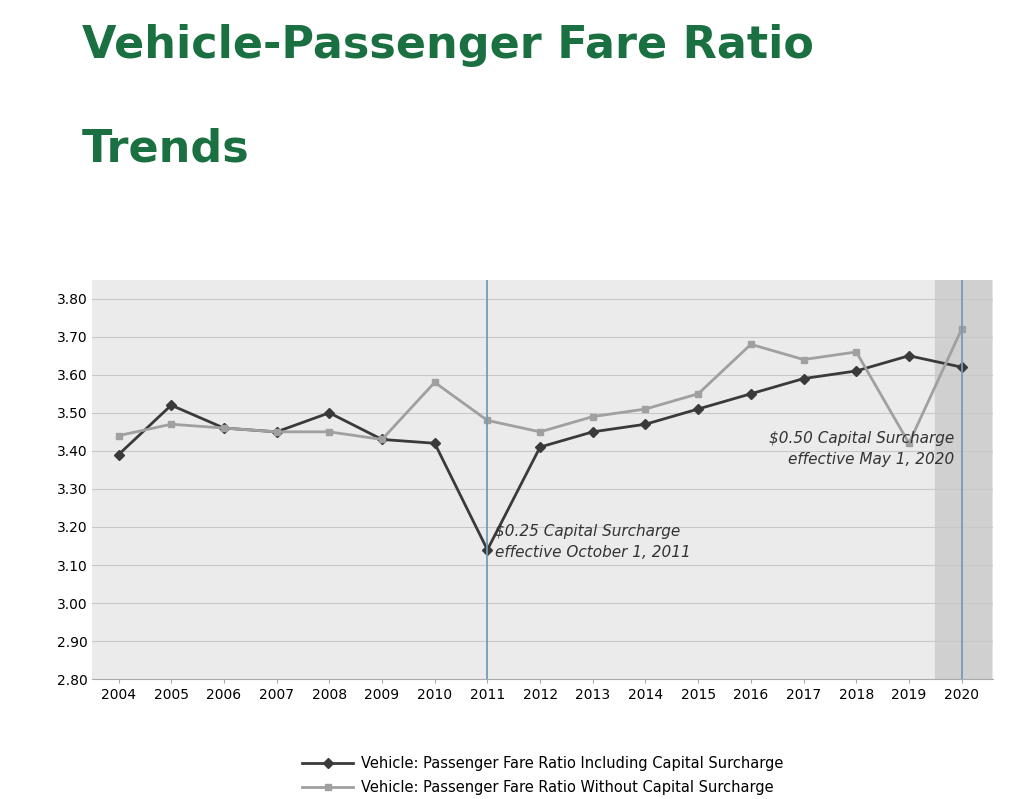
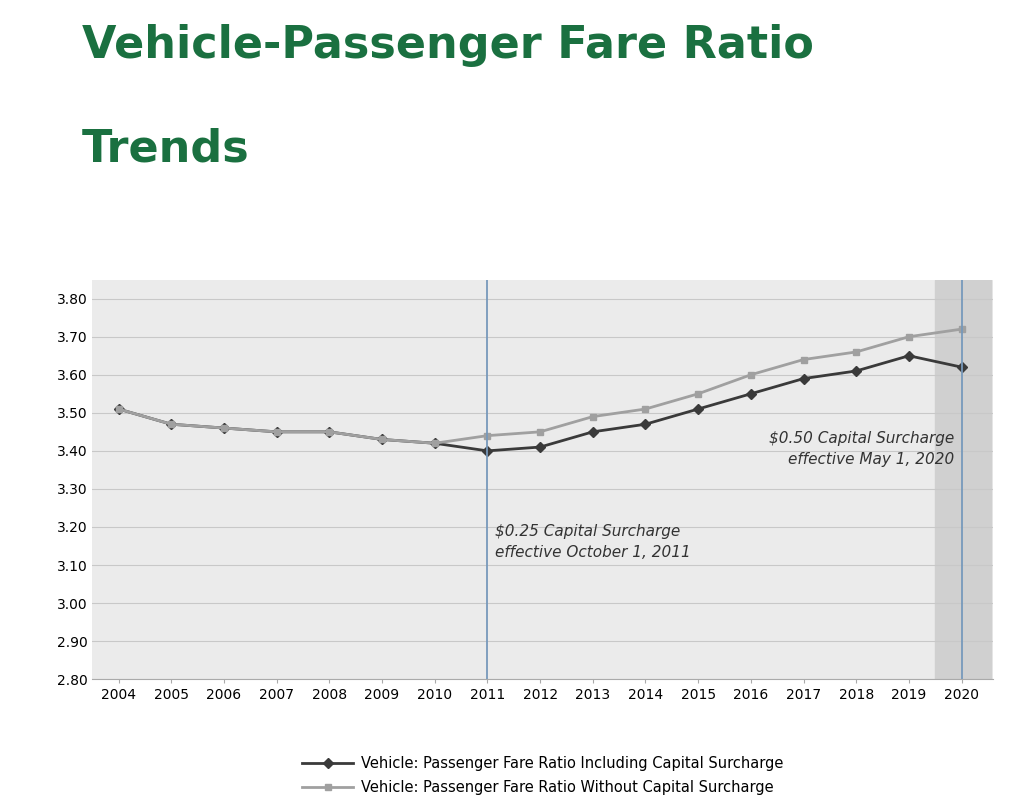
Vehicle: Passenger Fare Ratio Including Capital Surcharge/2004: 3.39 -> 3.51
Vehicle: Passenger Fare Ratio Without Capital Surcharge/2004: 3.44 -> 3.51
Vehicle: Passenger Fare Ratio Including Capital Surcharge/2005: 3.52 -> 3.47
Vehicle: Passenger Fare Ratio Including Capital Surcharge/2008: 3.50 -> 3.45
Vehicle: Passenger Fare Ratio Without Capital Surcharge/2010: 3.58 -> 3.42
Vehicle: Passenger Fare Ratio Including Capital Surcharge/2011: 3.14 -> 3.40
Vehicle: Passenger Fare Ratio Without Capital Surcharge/2011: 3.48 -> 3.44
Vehicle: Passenger Fare Ratio Without Capital Surcharge/2016: 3.68 -> 3.60
Vehicle: Passenger Fare Ratio Without Capital Surcharge/2019: 3.42 -> 3.70
